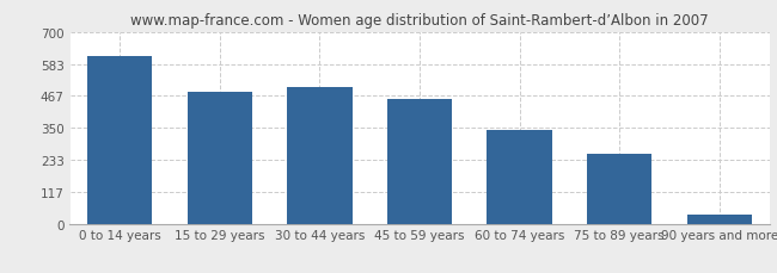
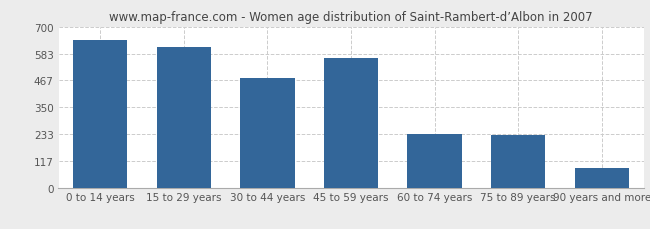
0 to 14 years: 610 -> 640
15 to 29 years: 480 -> 610
30 to 44 years: 500 -> 475
45 to 59 years: 455 -> 565
60 to 74 years: 340 -> 235
75 to 89 years: 255 -> 230
90 years and more: 35 -> 85
